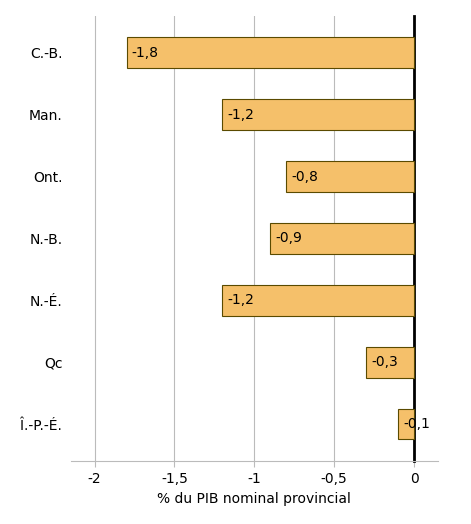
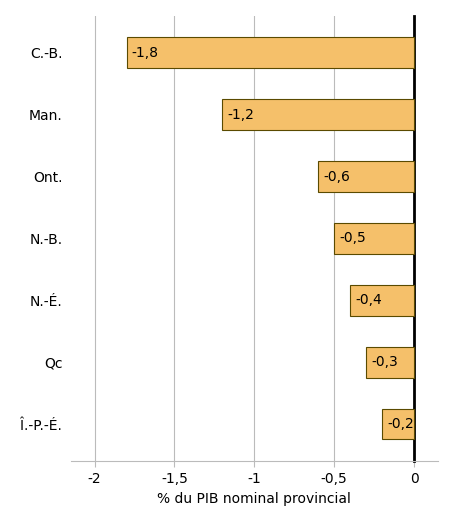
Ont.: -0,8 -> -0,6
N.-B.: -0,9 -> -0,5
N.-É.: -1,2 -> -0,4
Î.-P.-É.: -0,1 -> -0,2
